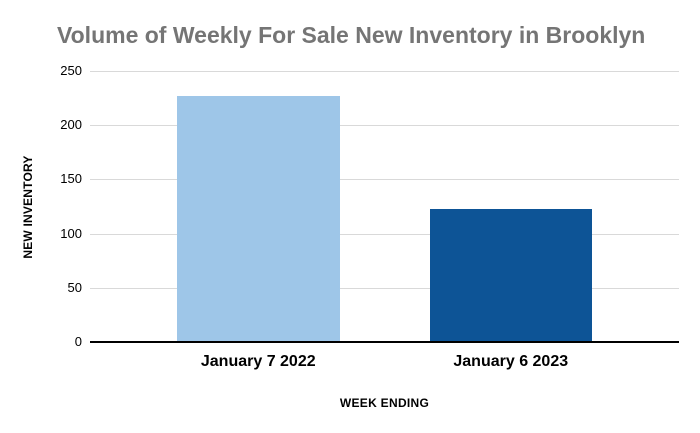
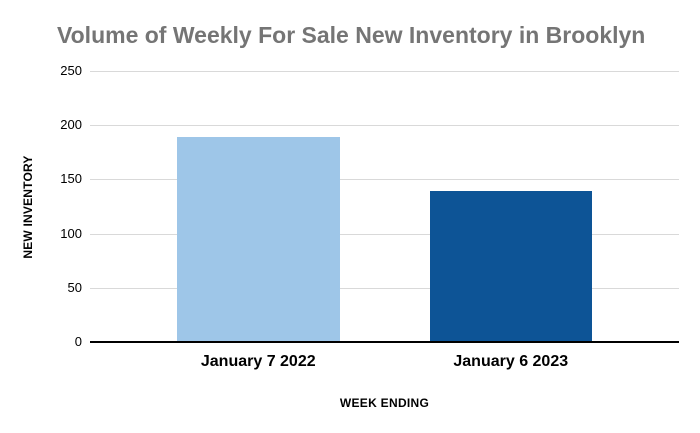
January 7 2022: 226 -> 188
January 6 2023: 122 -> 138
